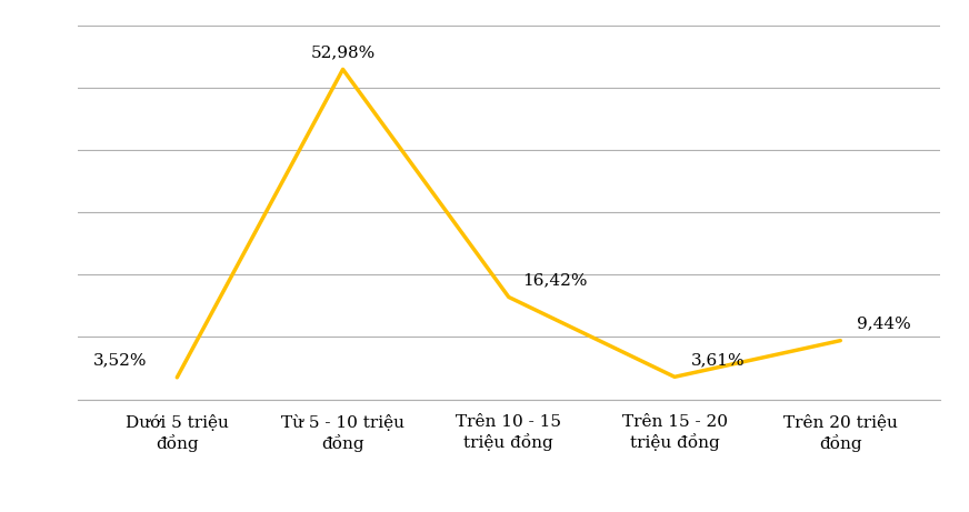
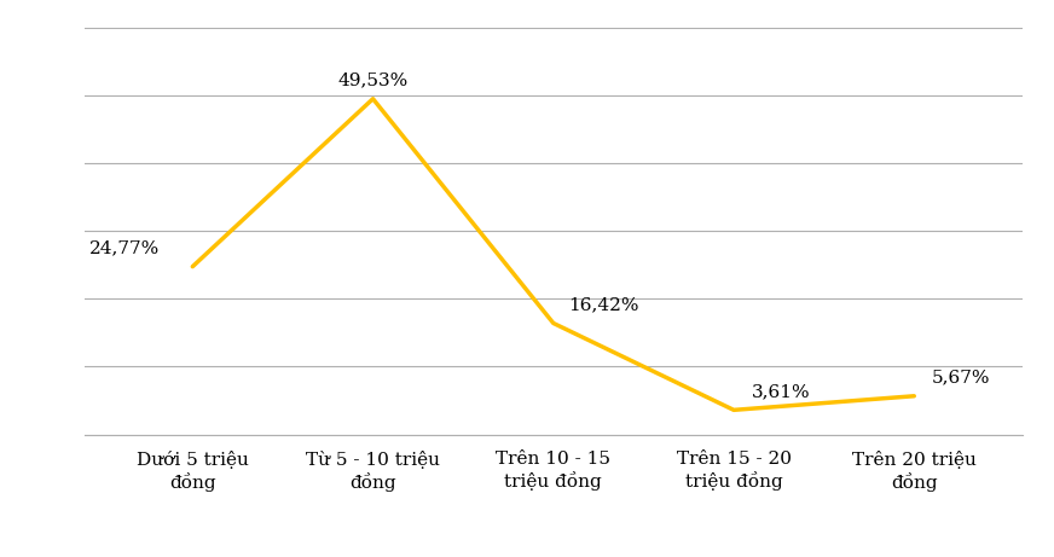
Dưới 5 triệu đồng: 3,52% -> 24,77%
Từ 5 - 10 triệu đồng: 52,98% -> 49,53%
Trên 20 triệu đồng: 9,44% -> 5,67%
